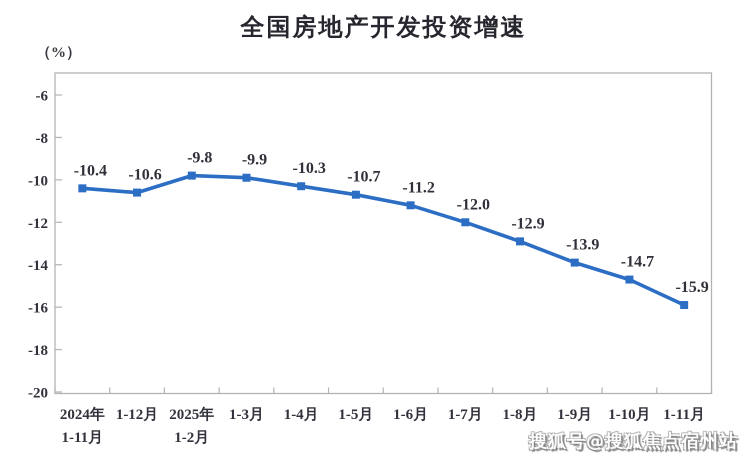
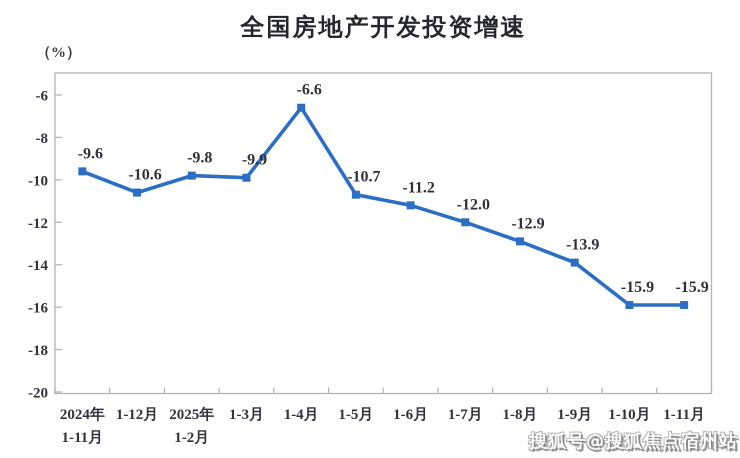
2024年 1-11月: -10.4 -> -9.6
1-4月: -10.3 -> -6.6
1-10月: -14.7 -> -15.9
